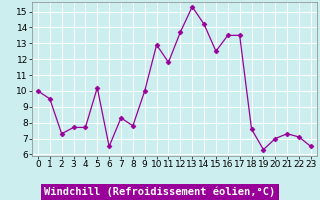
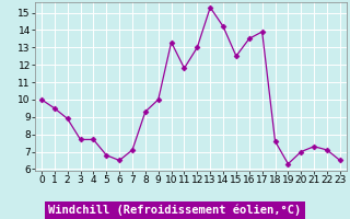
2: 7.3 -> 8.9
5: 10.2 -> 6.8
7: 8.3 -> 7.1
8: 7.8 -> 9.3
10: 12.9 -> 13.3
12: 13.7 -> 13.0
17: 13.5 -> 13.9
